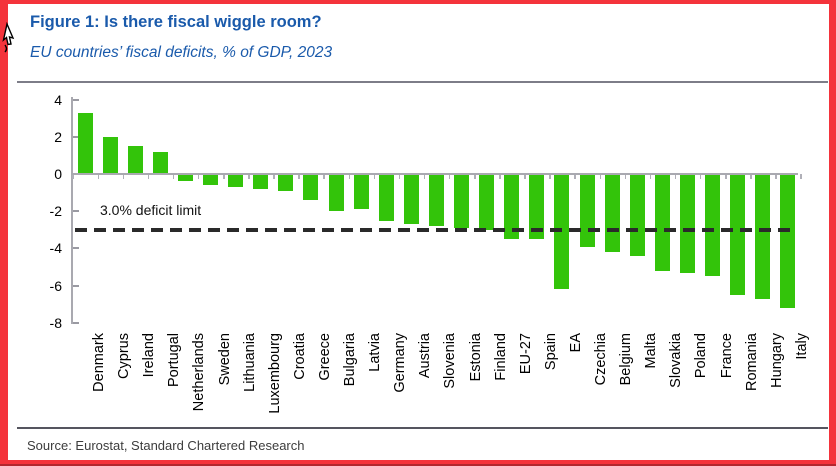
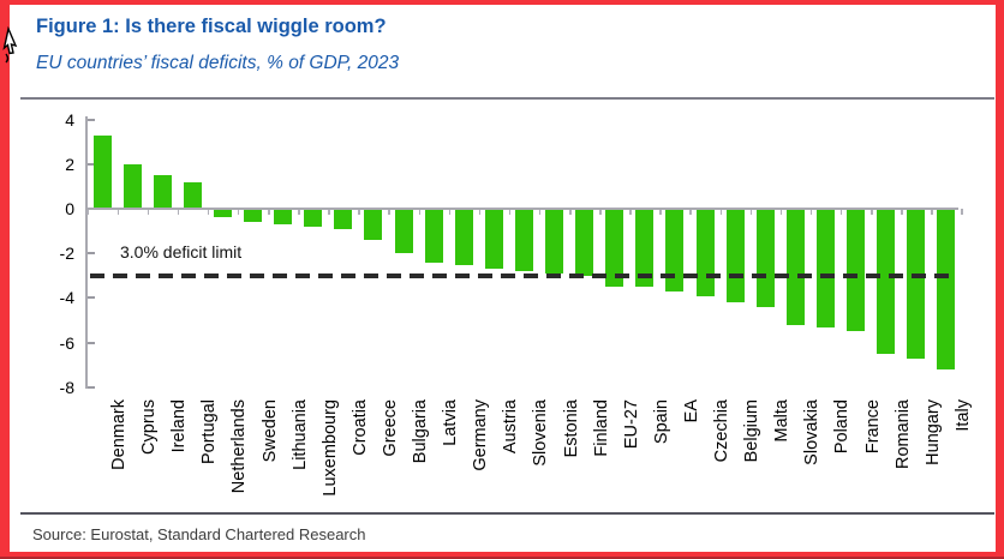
Latvia: -1.9 -> -2.4
EA: -6.2 -> -3.7
